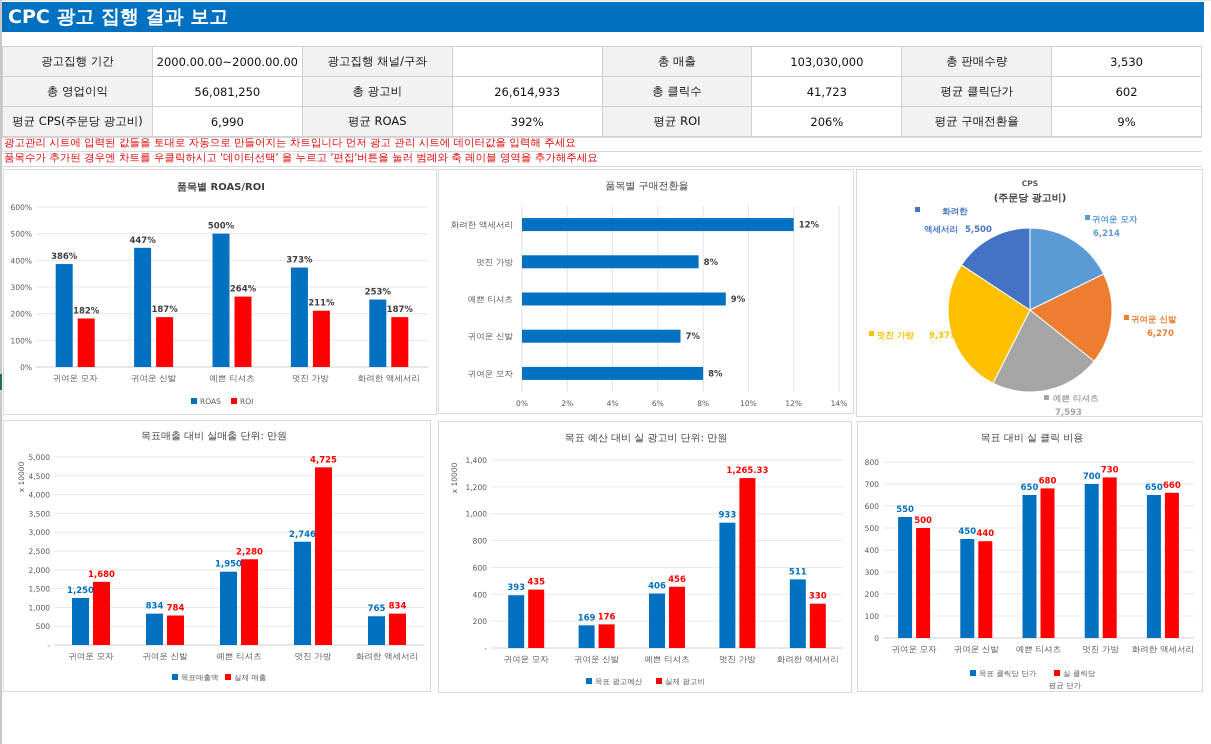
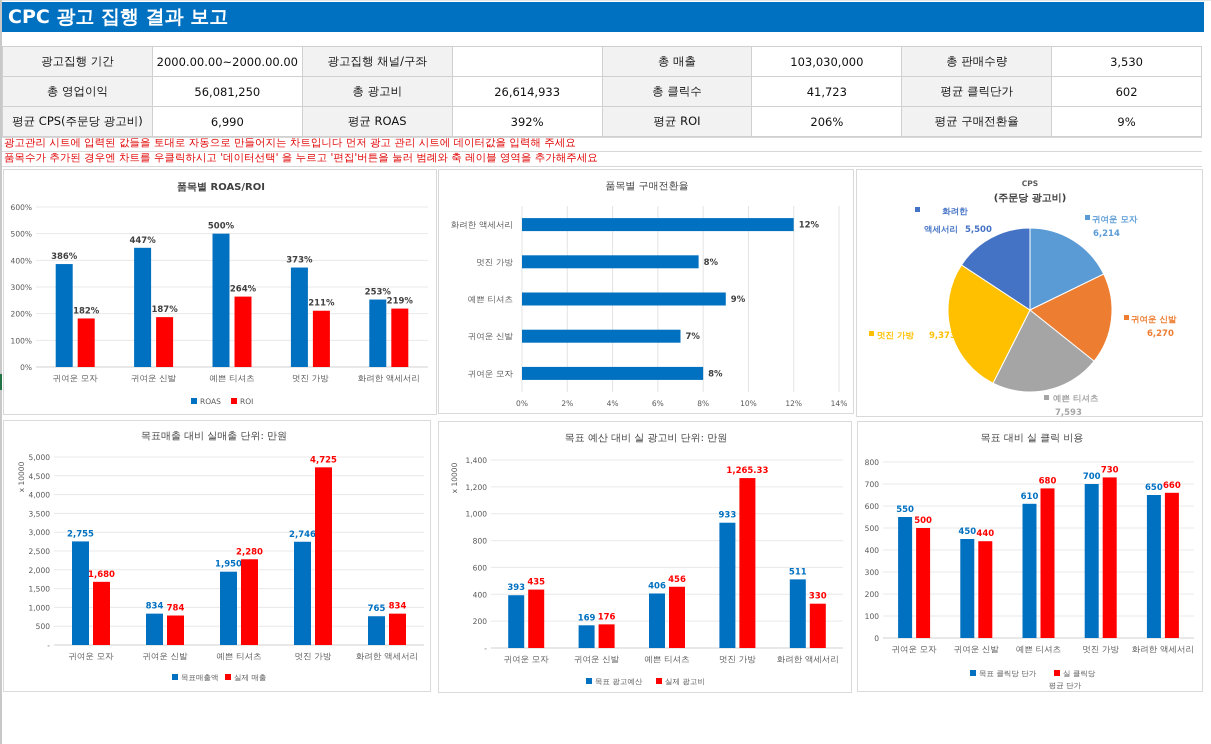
품목별 ROAS/ROI/ROI/화려한 액세서리: 187% -> 219%
목표매출 대비 실매출 단위: 만원/목표매출액/귀여운 모자: 1,250 -> 2,755
목표 대비 실 클릭 비용/목표 클릭당 단가/예쁜 티셔츠: 650 -> 610
